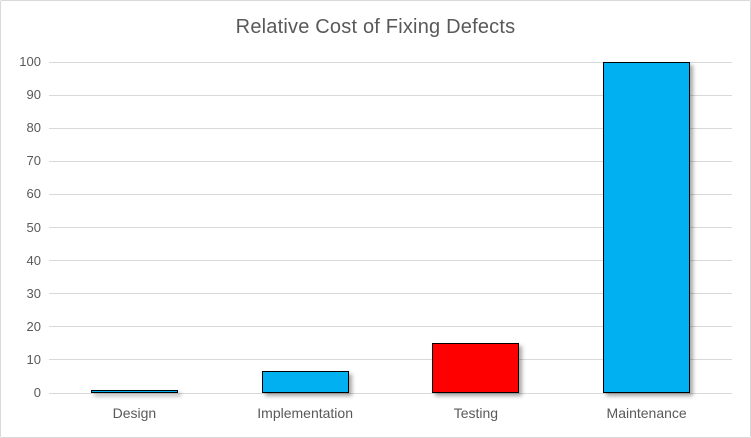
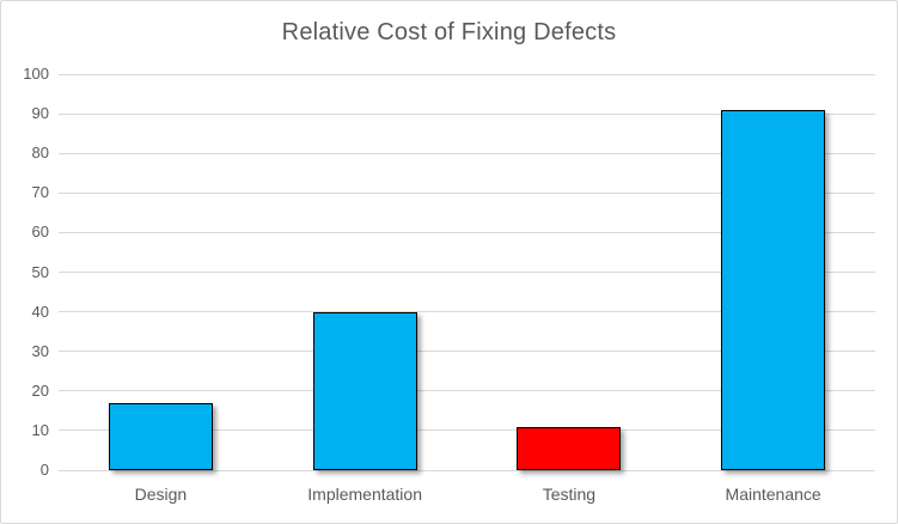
Design: 1 -> 17
Implementation: 6 -> 40
Testing: 15 -> 11
Maintenance: 100 -> 91
